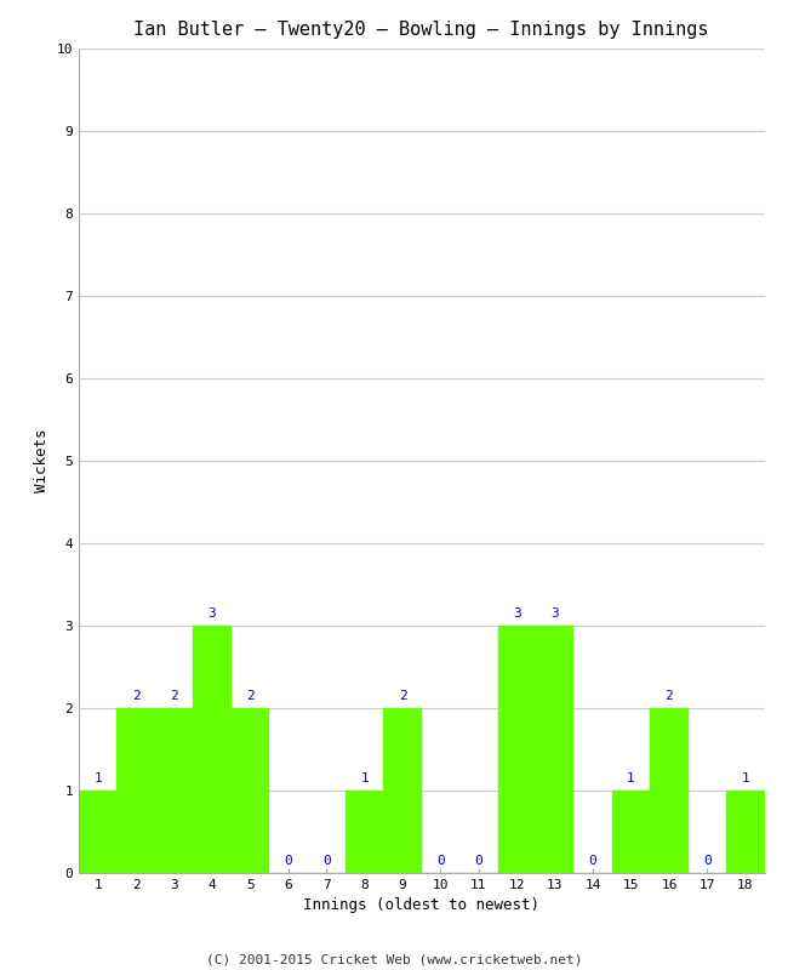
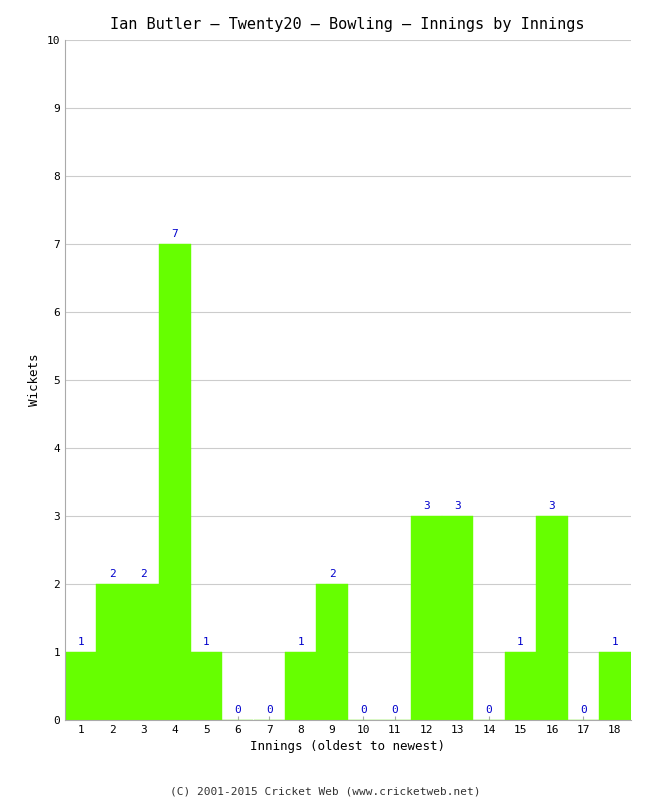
4: 3 -> 7
5: 2 -> 1
16: 2 -> 3
